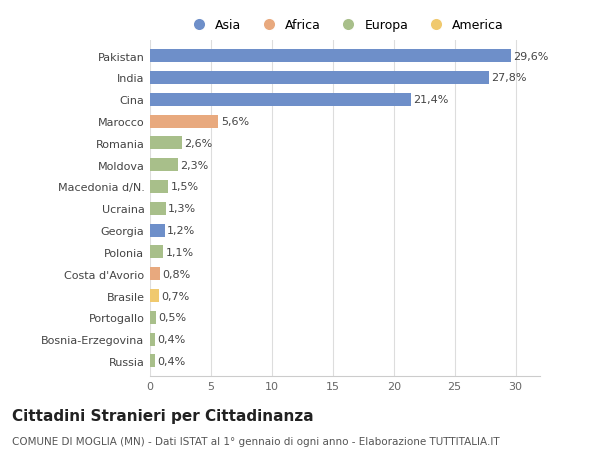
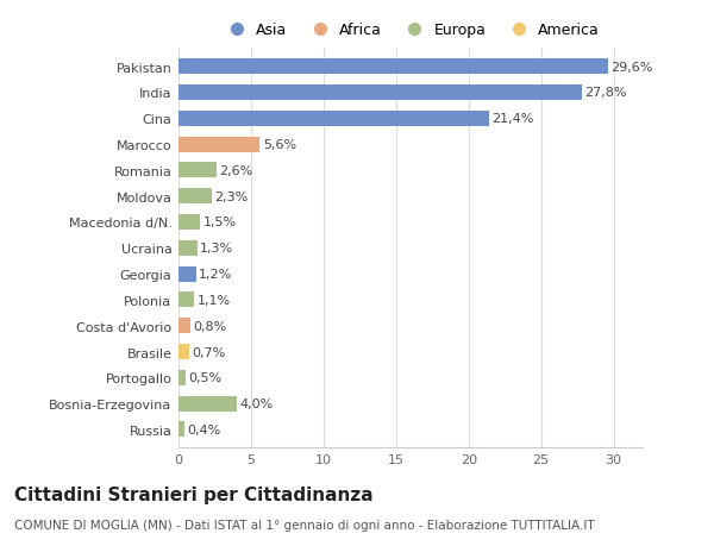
Bosnia-Erzegovina: 0,4% -> 4,0%
